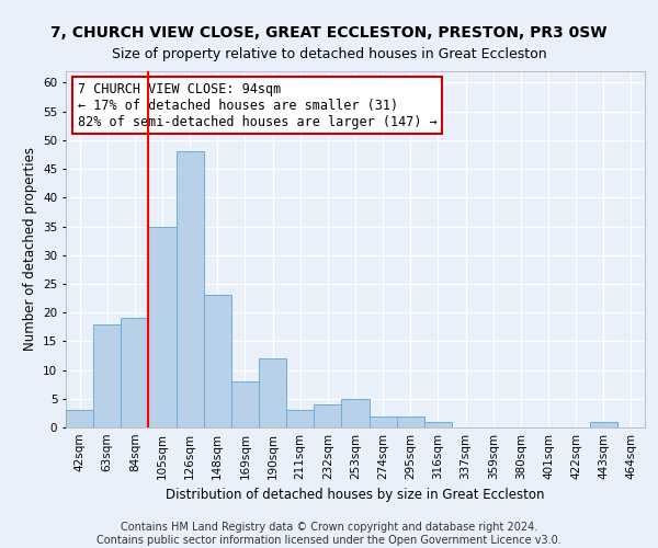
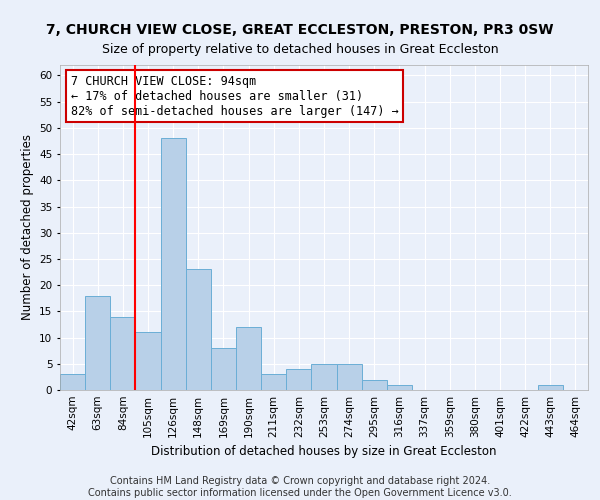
84sqm: 19 -> 14
105sqm: 35 -> 11
274sqm: 2 -> 5
